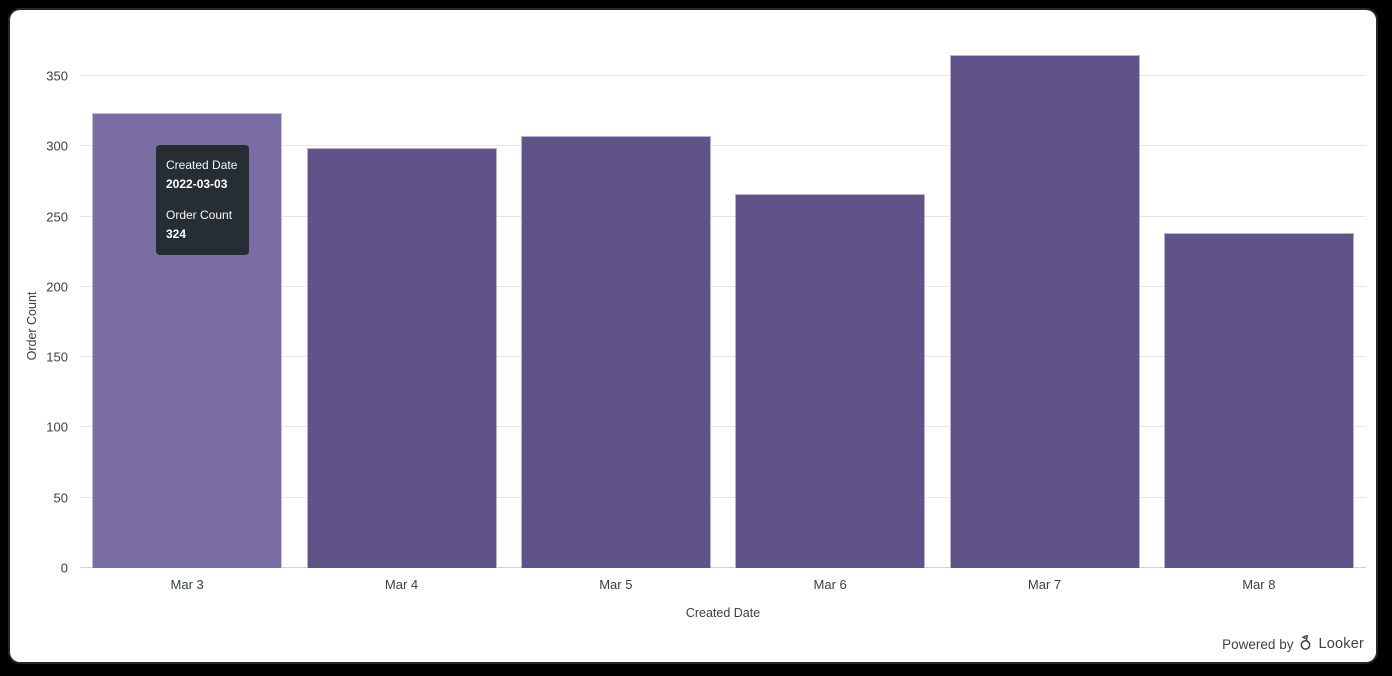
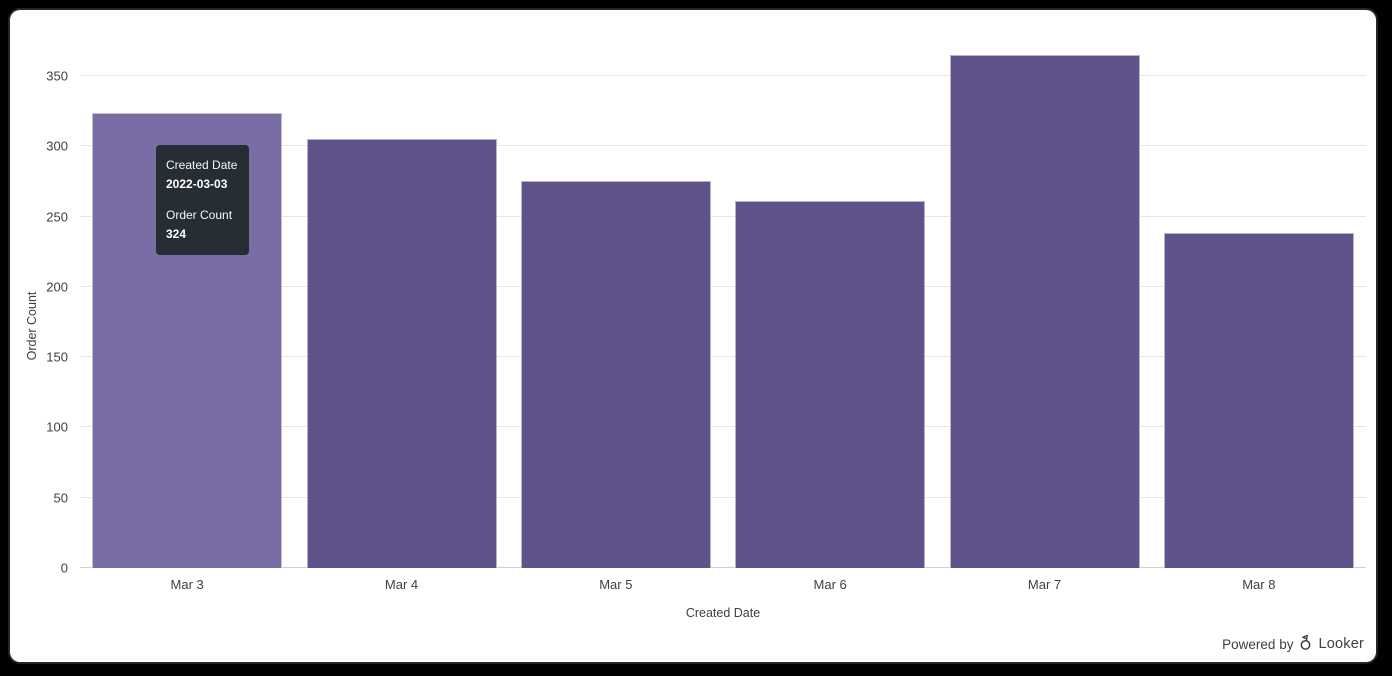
Mar 4: 299 -> 305
Mar 5: 307 -> 275
Mar 6: 266 -> 261
